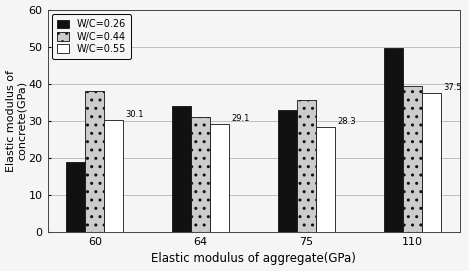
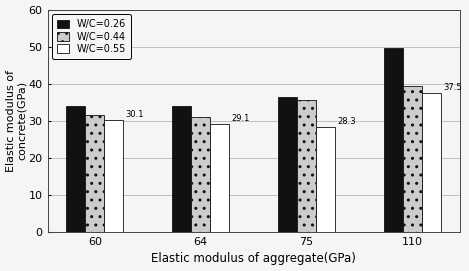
W/C=0.26/60: 19.0 -> 34.0
W/C=0.44/60: 38.0 -> 31.5
W/C=0.26/75: 33.0 -> 36.5
